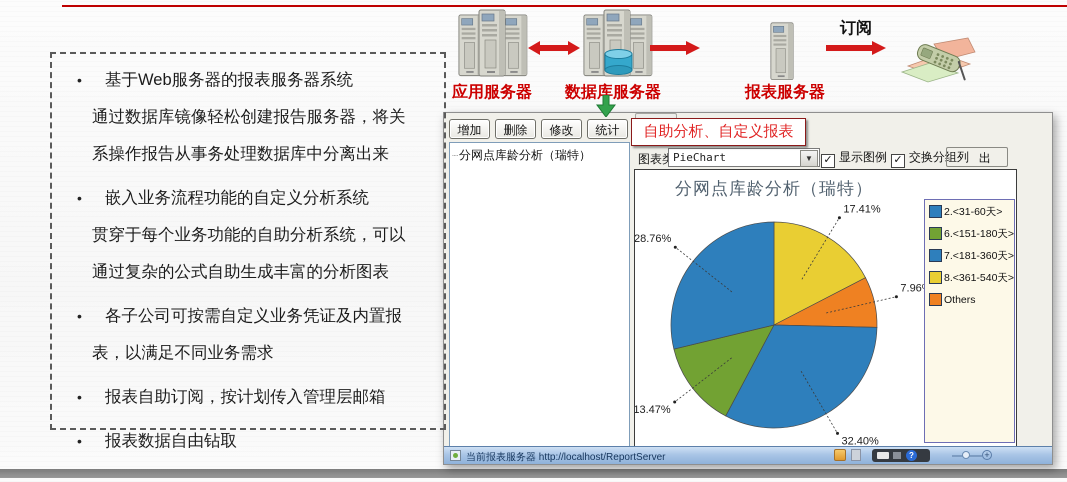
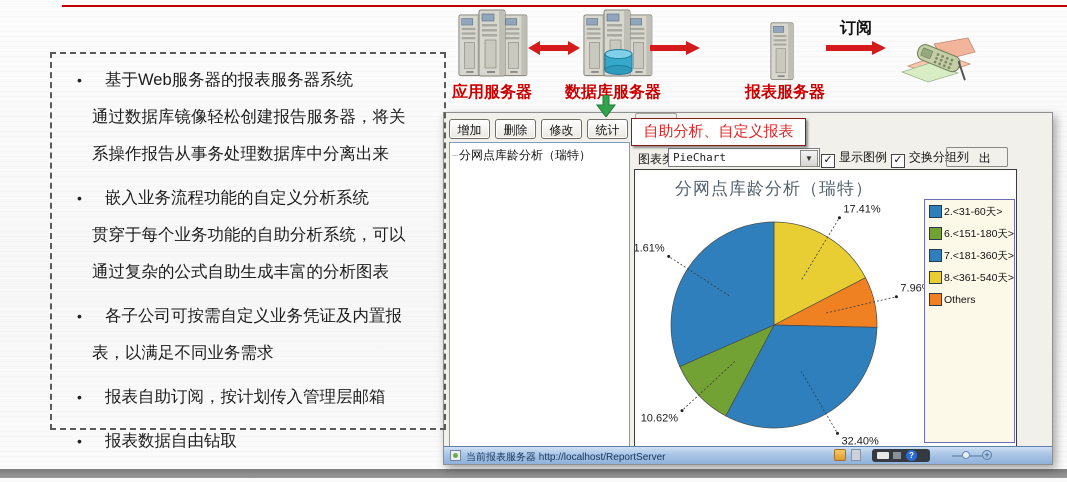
6.<151-180天>: 13.47% -> 10.62%
2.<31-60天>: 28.76% -> 31.61%
